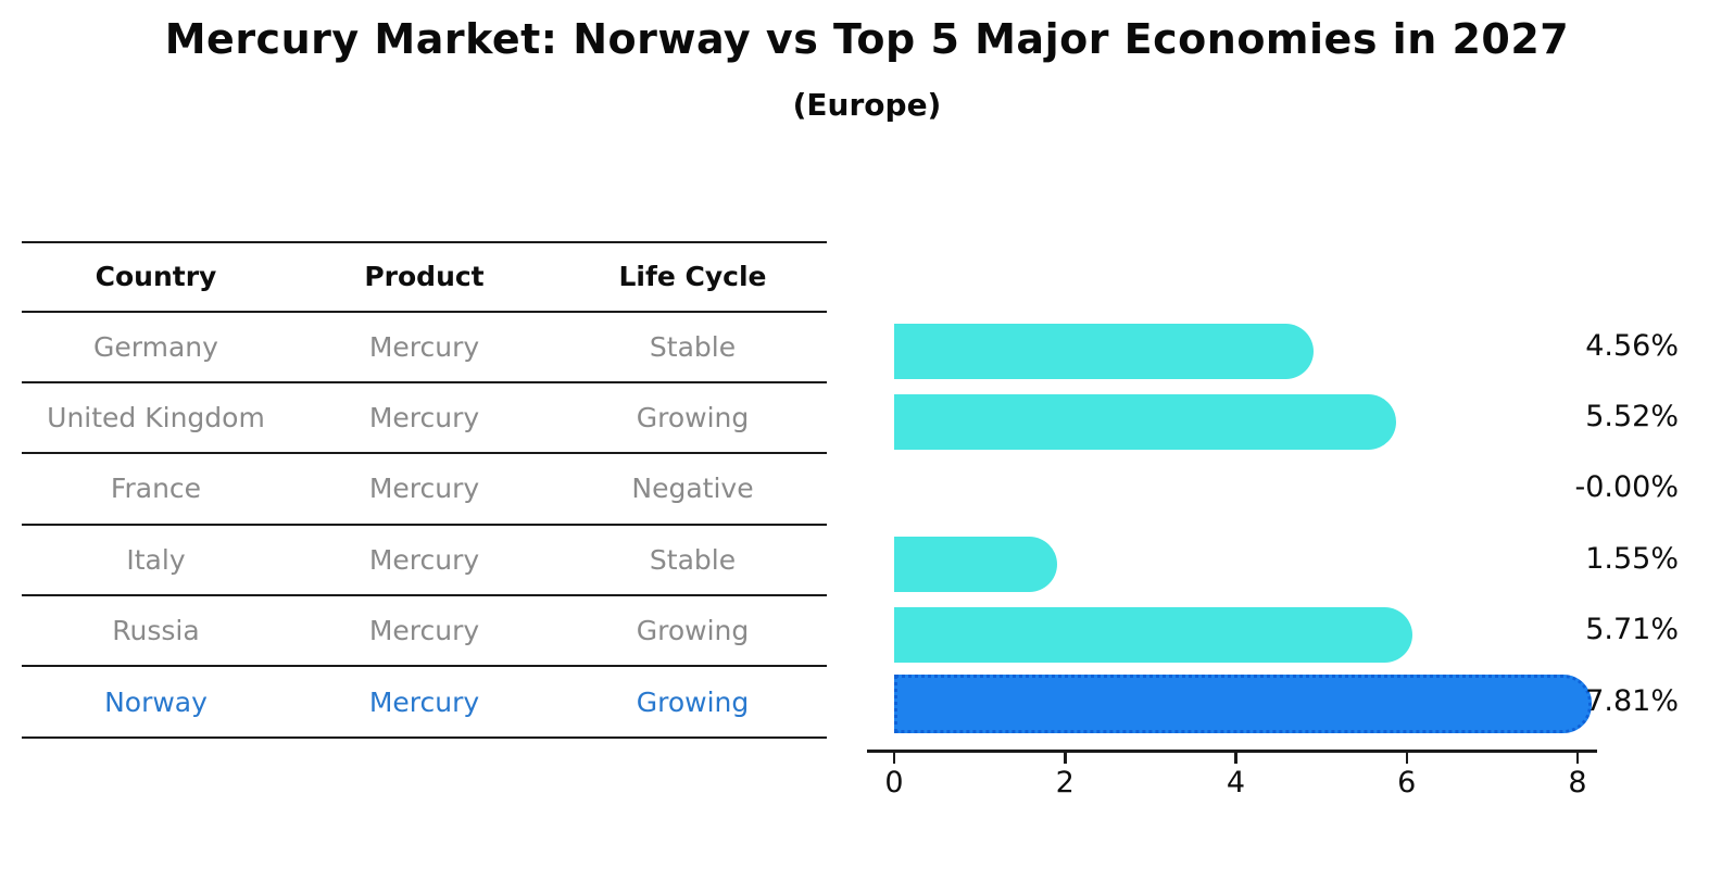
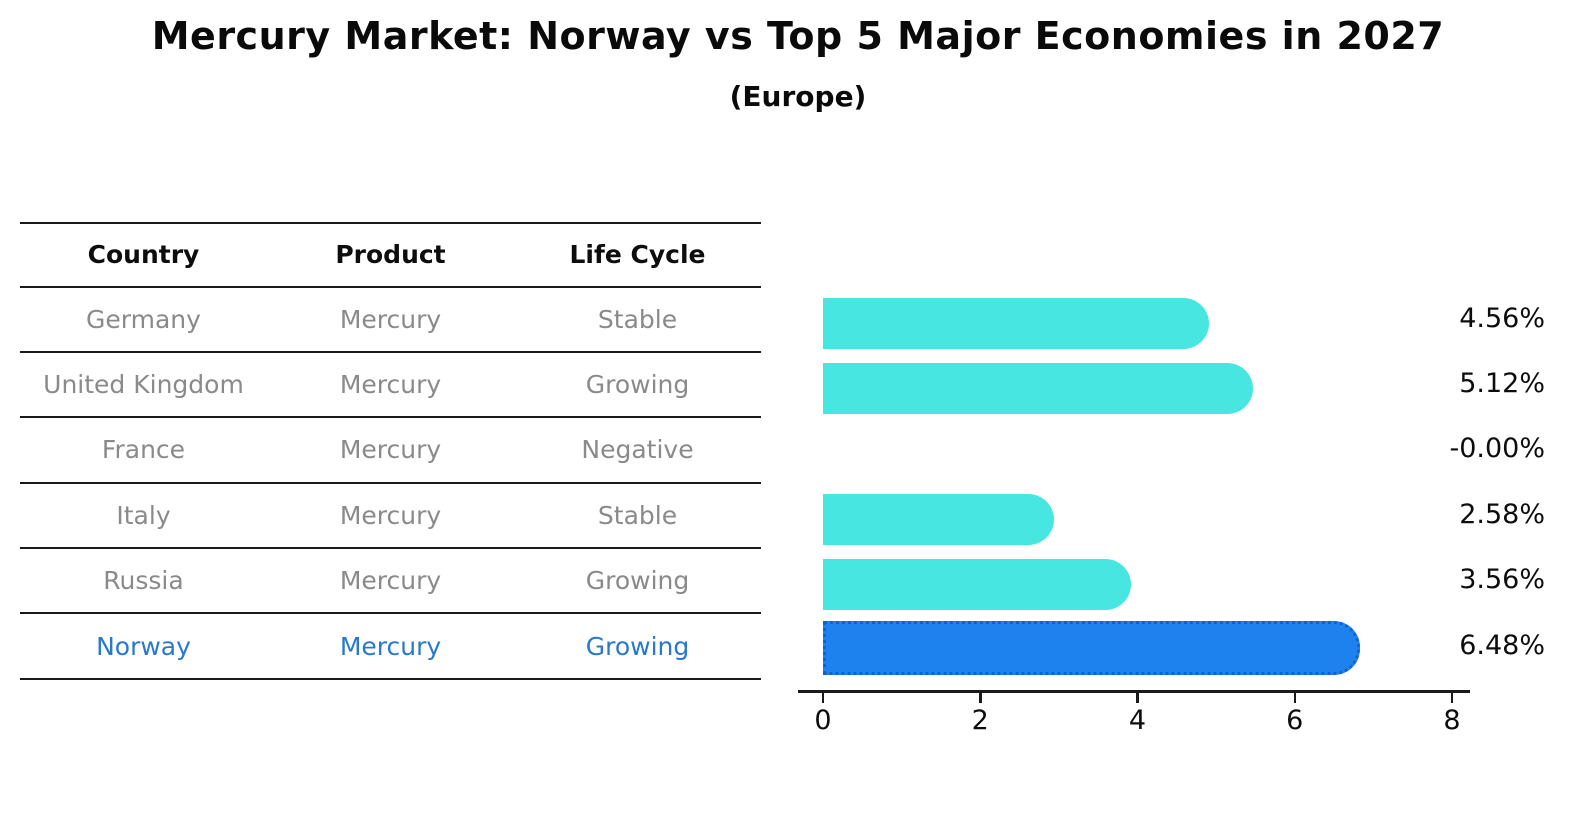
United Kingdom: 5.52% -> 5.12%
Italy: 1.55% -> 2.58%
Russia: 5.71% -> 3.56%
Norway: 7.81% -> 6.48%
